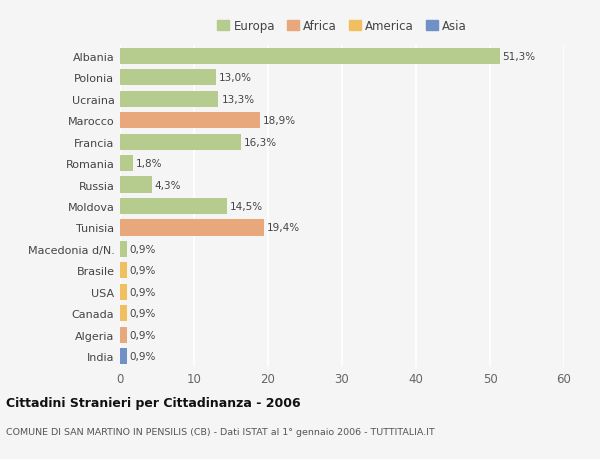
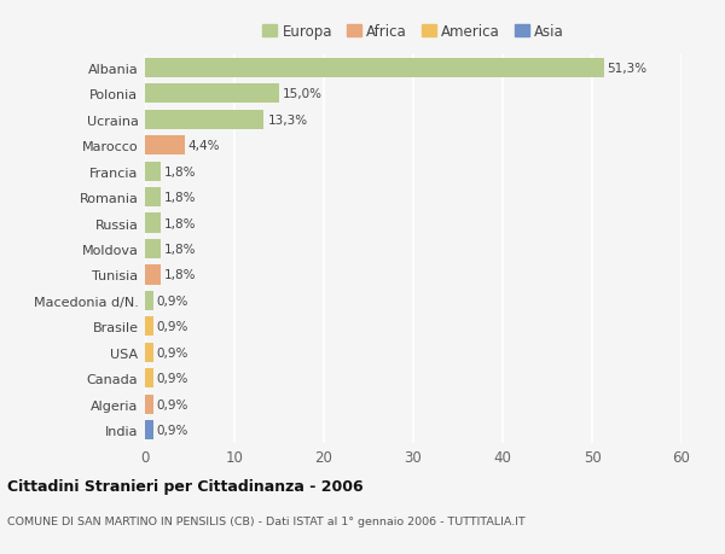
Polonia: 13,0% -> 15,0%
Marocco: 18,9% -> 4,4%
Francia: 16,3% -> 1,8%
Russia: 4,3% -> 1,8%
Moldova: 14,5% -> 1,8%
Tunisia: 19,4% -> 1,8%
